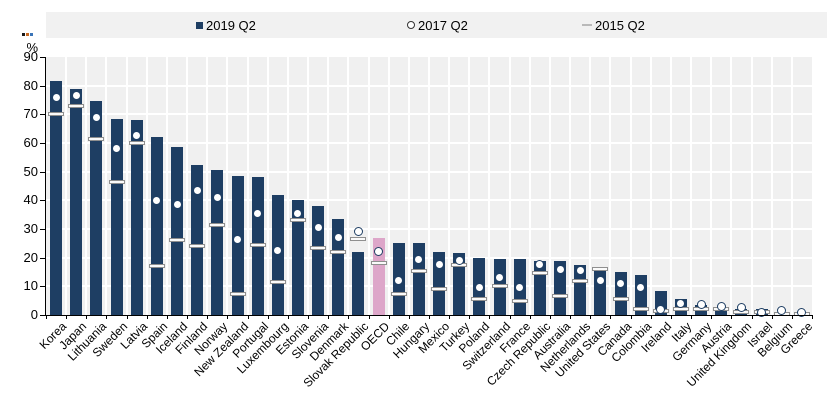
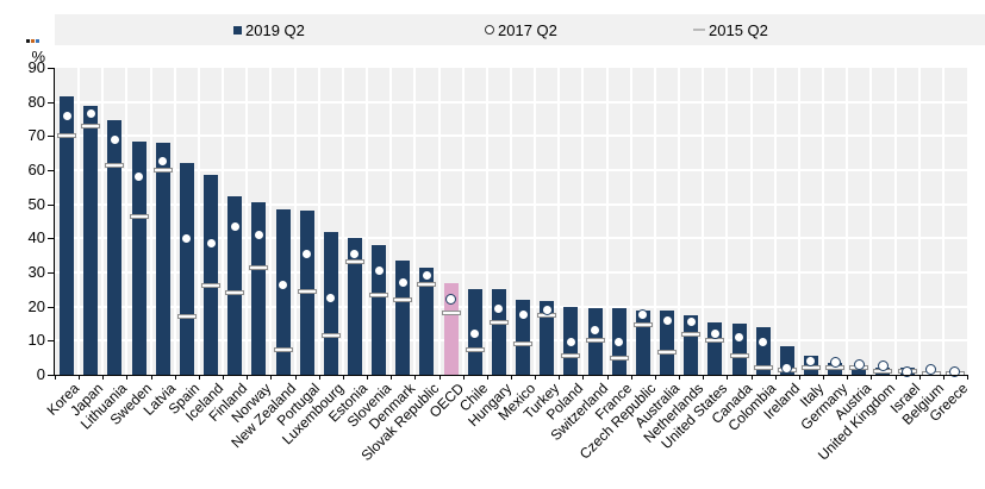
2019 Q2/Slovak Republic: 22 -> 32
2015 Q2/United States: 16 -> 10
